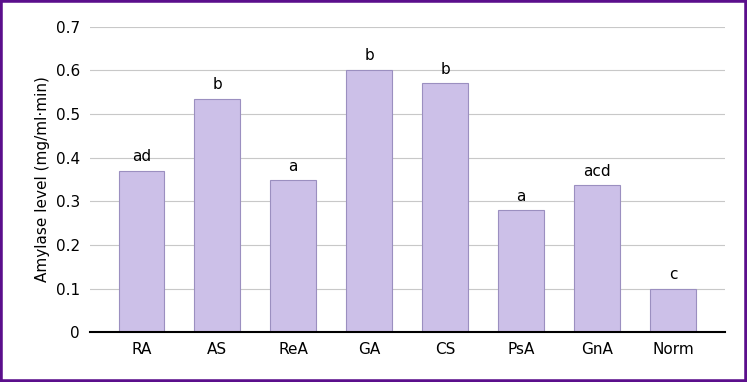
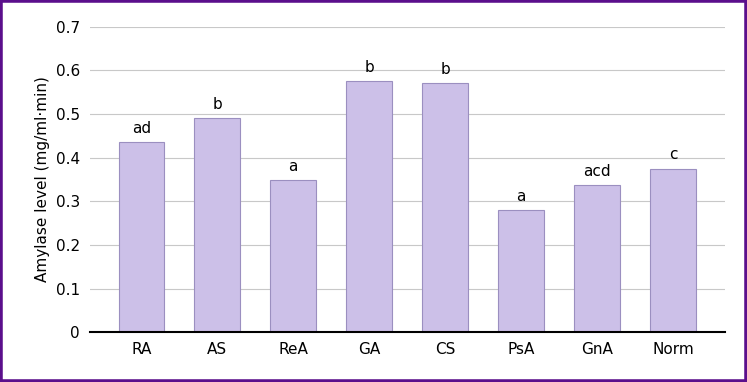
RA: 0.370 -> 0.435
AS: 0.535 -> 0.490
GA: 0.602 -> 0.575
Norm: 0.100 -> 0.375
